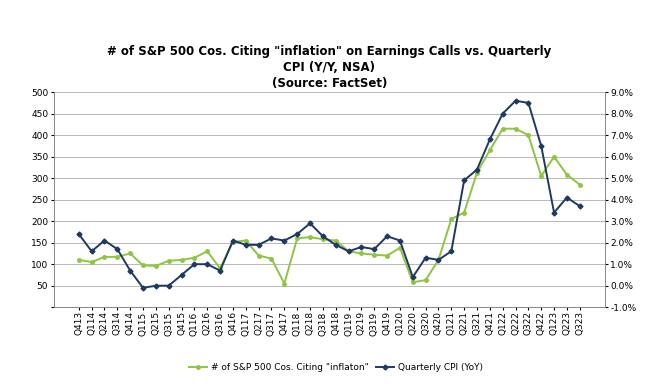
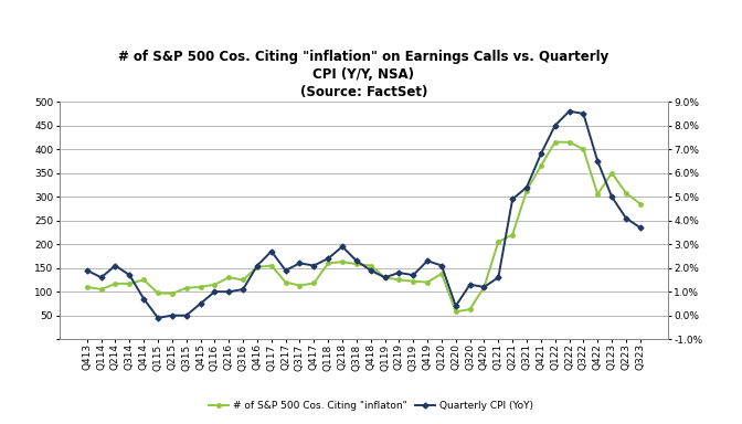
Quarterly CPI (YoY)/Q413: 2.4% -> 1.9%
# of S&P 500 Cos. Citing "inflaton"/Q316: 90 -> 125
Quarterly CPI (YoY)/Q316: 0.7% -> 1.1%
Quarterly CPI (YoY)/Q117: 1.9% -> 2.7%
# of S&P 500 Cos. Citing "inflaton"/Q417: 55 -> 118
Quarterly CPI (YoY)/Q123: 3.4% -> 5.0%
